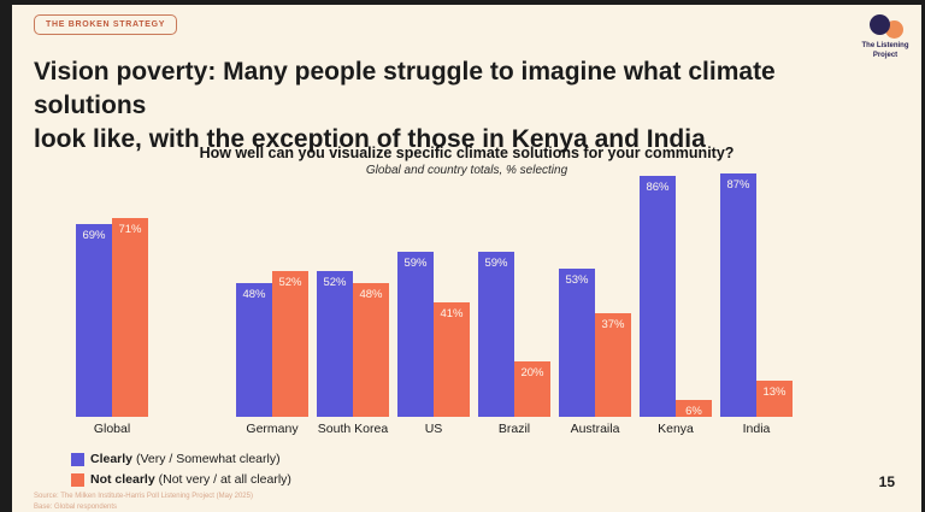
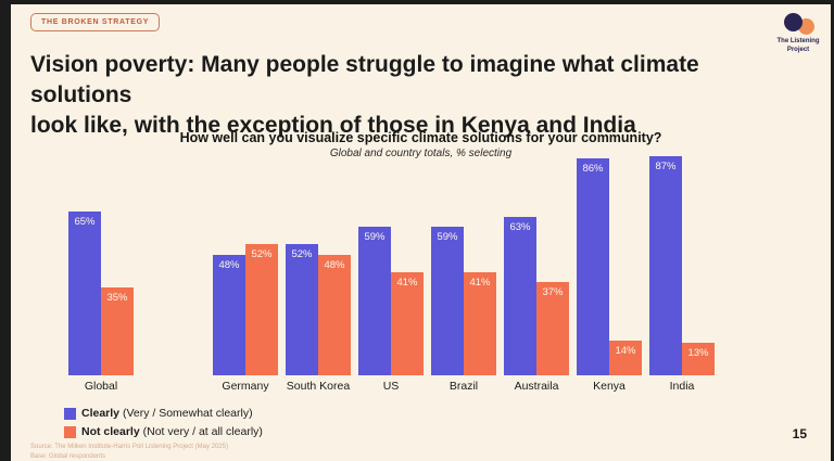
Clearly/Global: 69% -> 65%
Not clearly/Global: 71% -> 35%
Not clearly/Brazil: 20% -> 41%
Clearly/Austraila: 53% -> 63%
Not clearly/Kenya: 6% -> 14%
